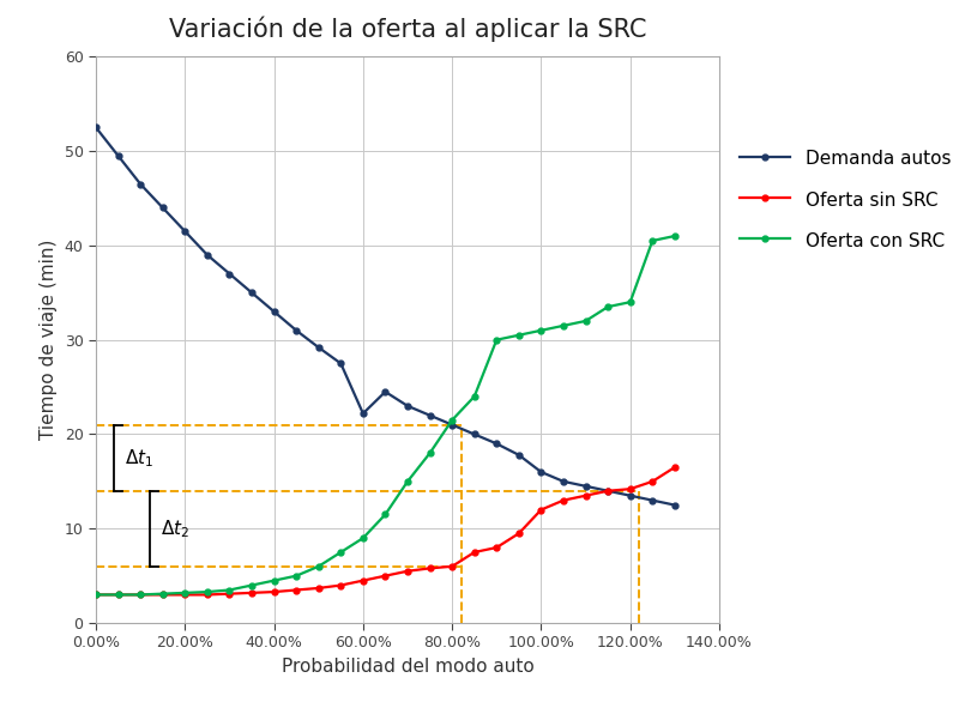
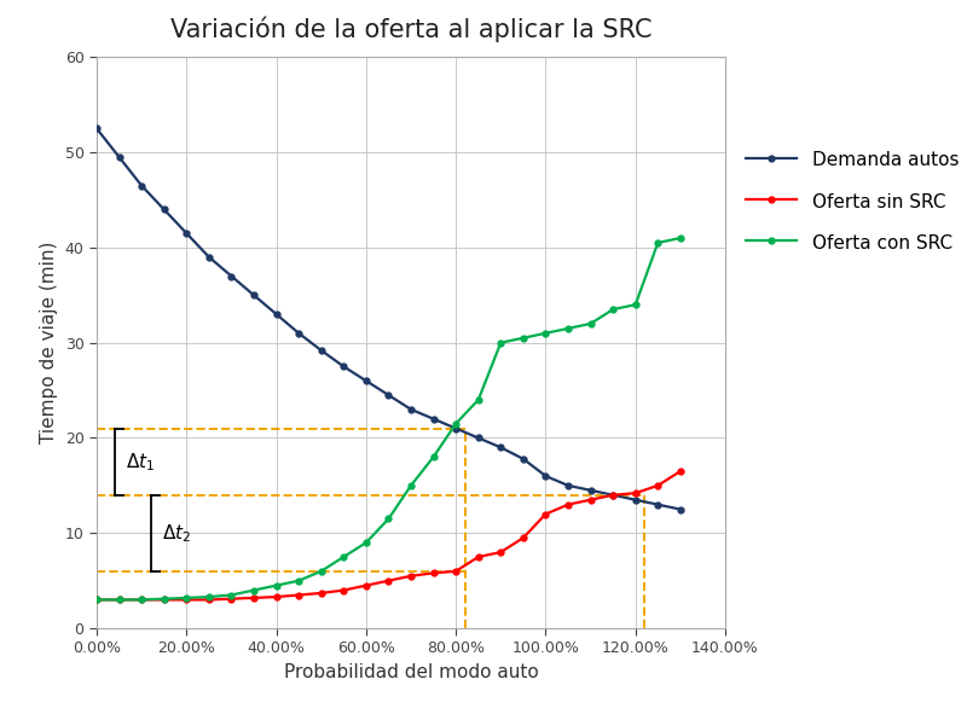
Demanda autos/60.00%: 22.2 -> 26.0
